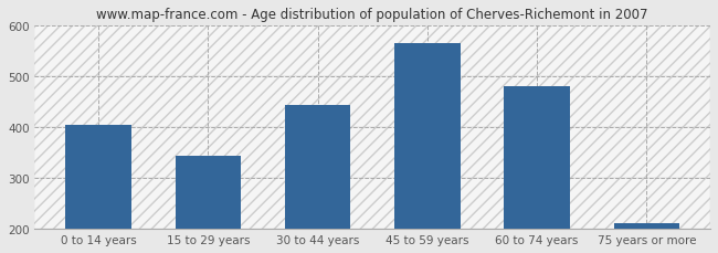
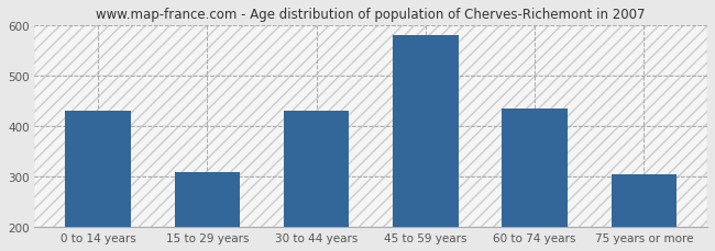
0 to 14 years: 405 -> 430
15 to 29 years: 343 -> 310
30 to 44 years: 444 -> 430
45 to 59 years: 566 -> 580
60 to 74 years: 481 -> 435
75 years or more: 212 -> 305
